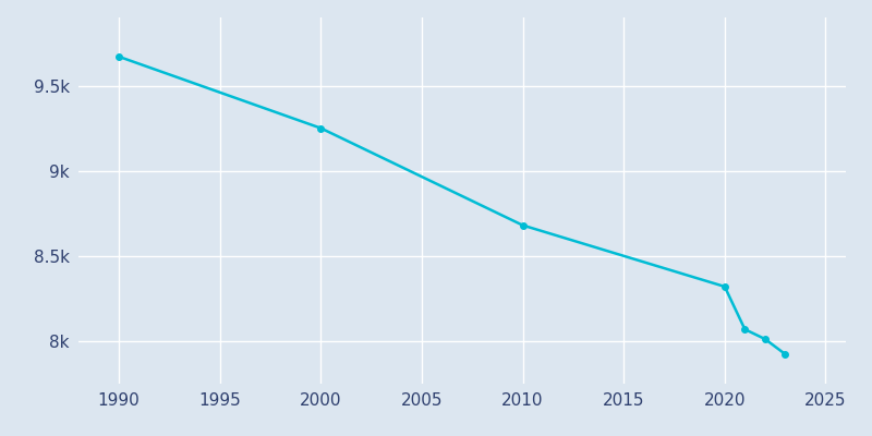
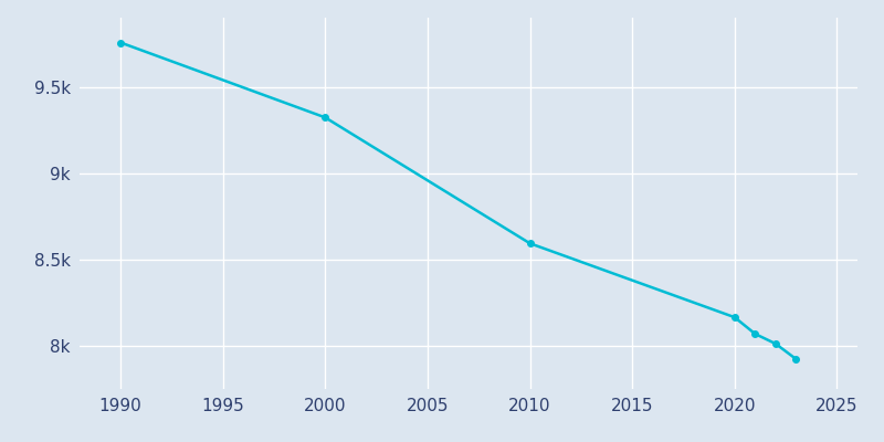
1990: 9.67k -> 9.76k
2000: 9.25k -> 9.32k
2010: 8.68k -> 8.59k
2020: 8.32k -> 8.16k
